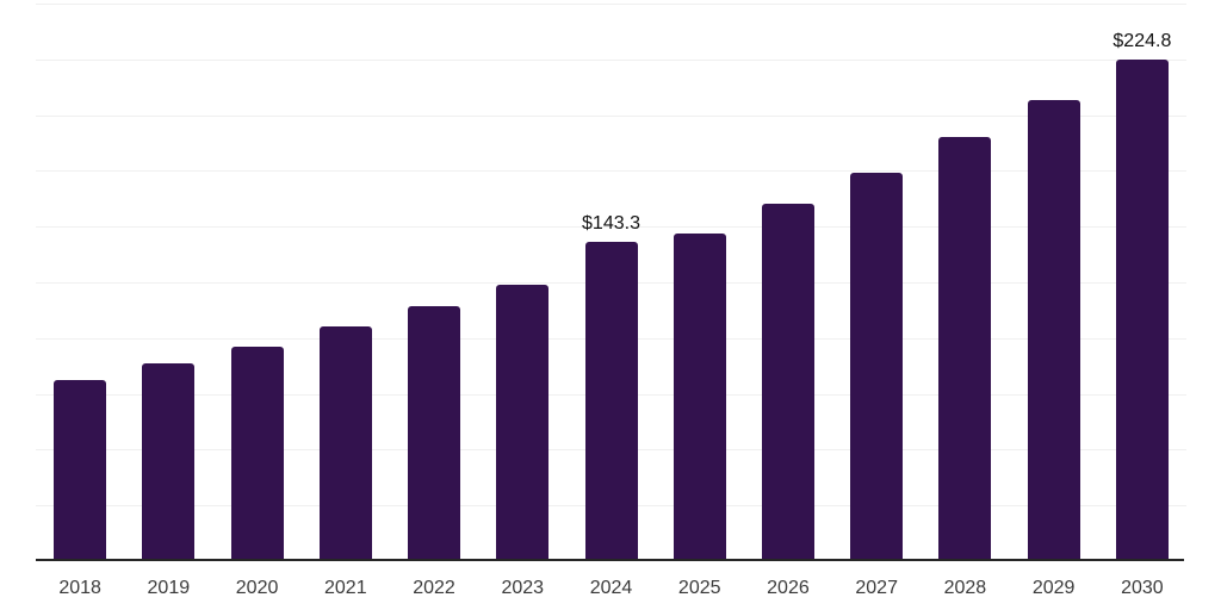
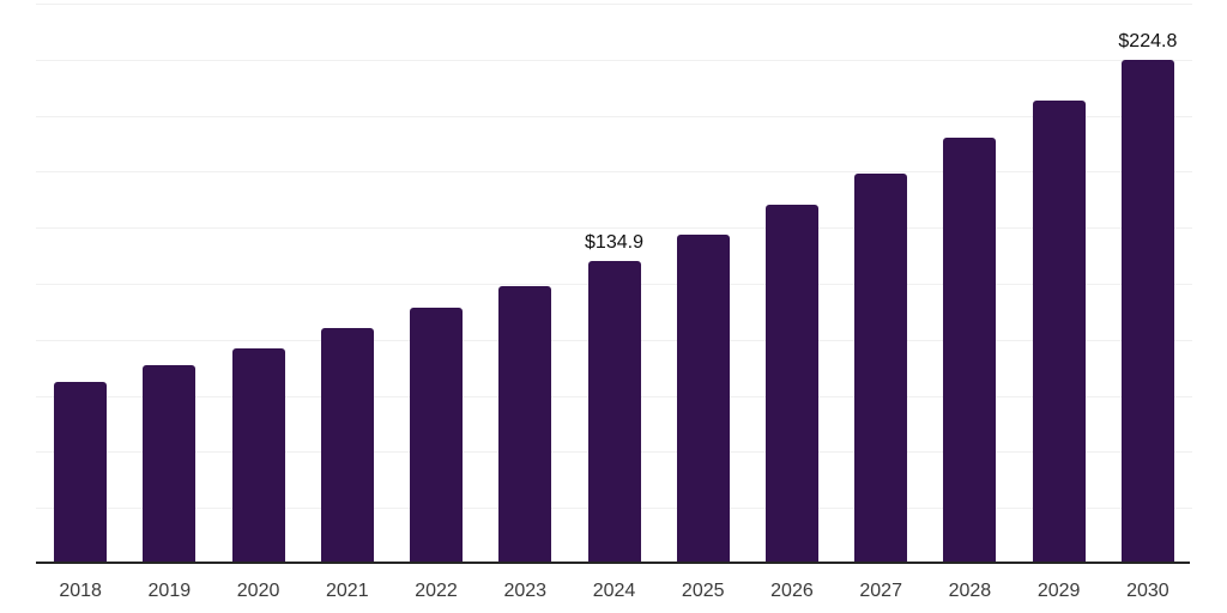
2024: $143.3 -> $134.9
